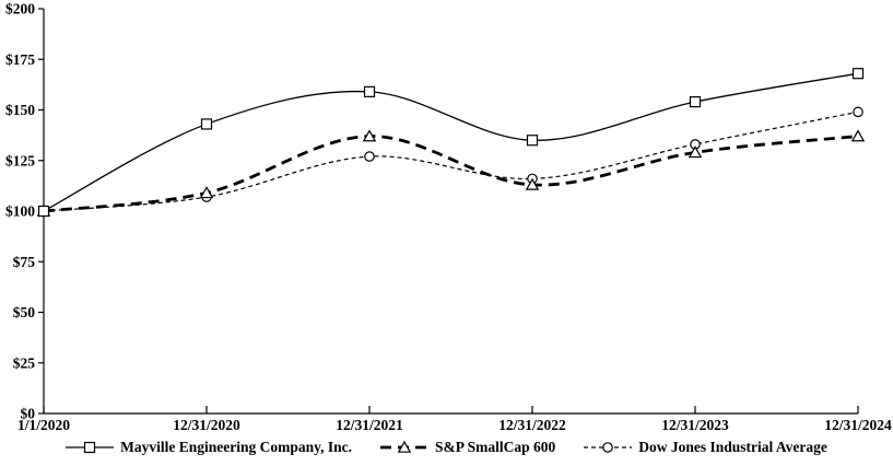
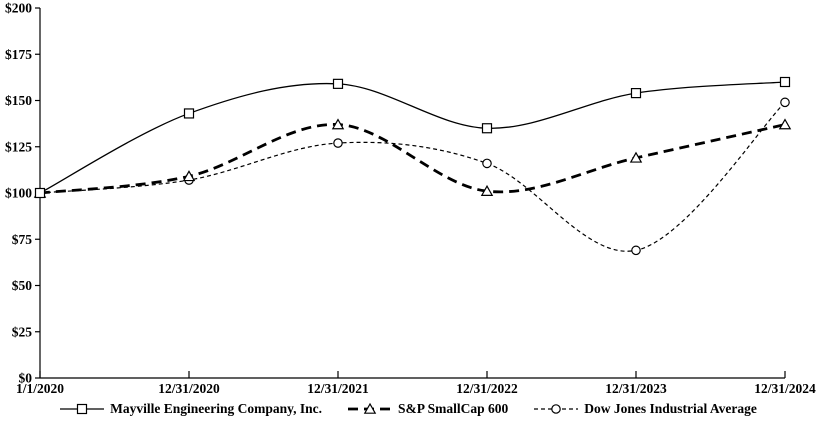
S&P SmallCap 600/12/31/2022: $113 -> $101
S&P SmallCap 600/12/31/2023: $129 -> $119
Dow Jones Industrial Average/12/31/2023: $133 -> $69
Mayville Engineering Company, Inc./12/31/2024: $168 -> $160
